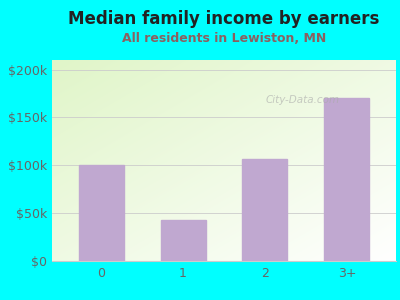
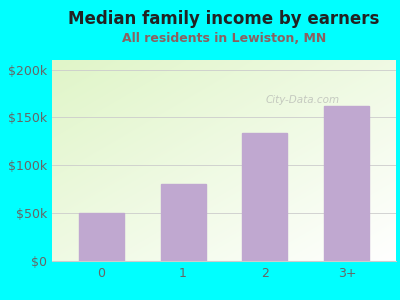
0: $100k -> $50k
1: $43k -> $80k
2: $107k -> $134k
3+: $170k -> $162k
